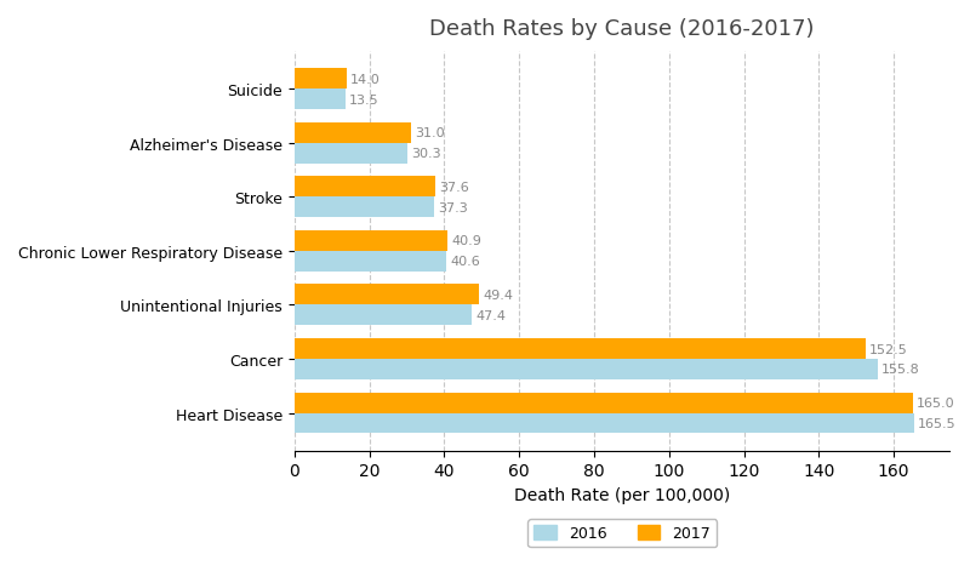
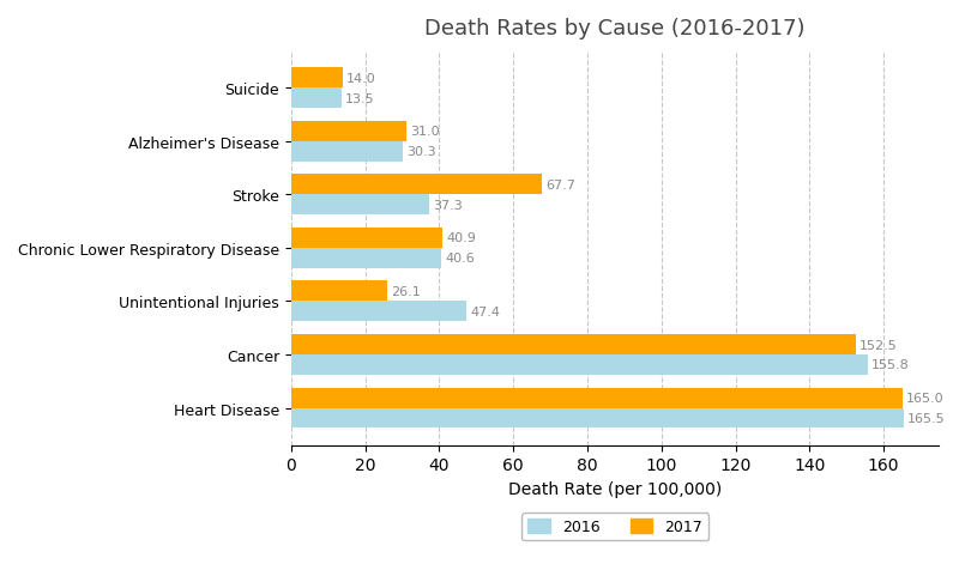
2017/Stroke: 37.6 -> 67.7
2017/Unintentional Injuries: 49.4 -> 26.1
